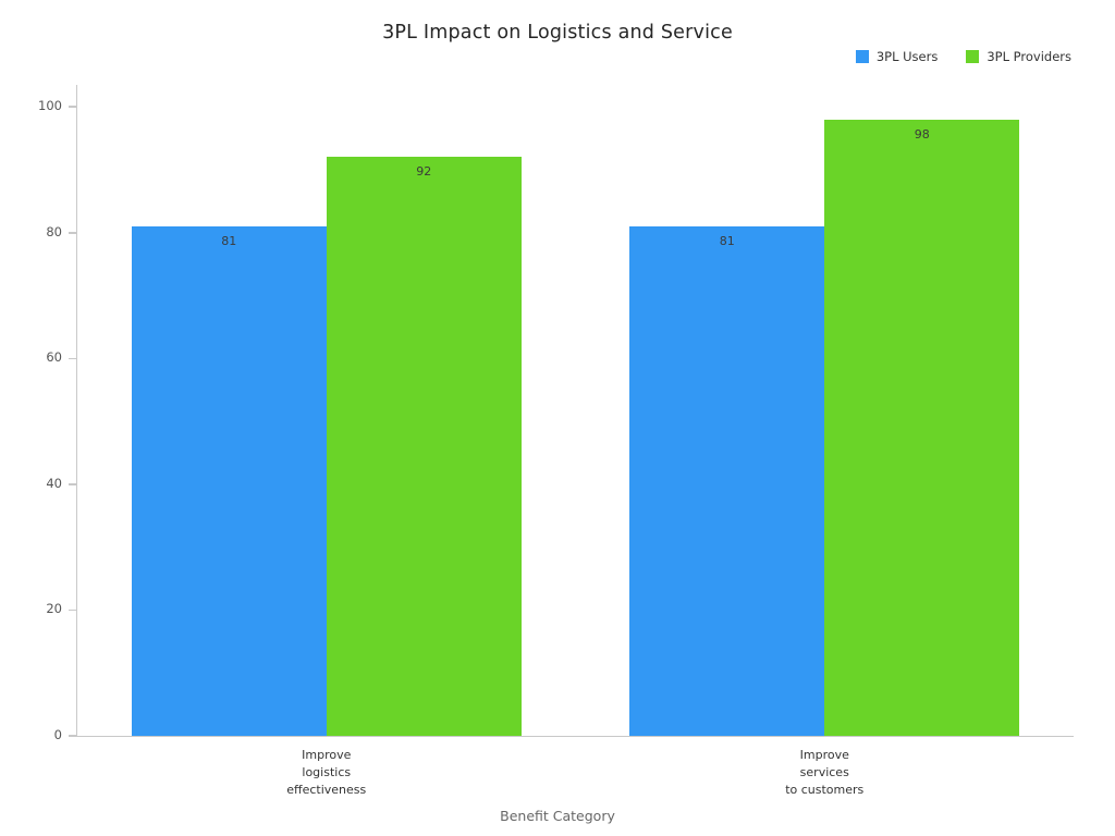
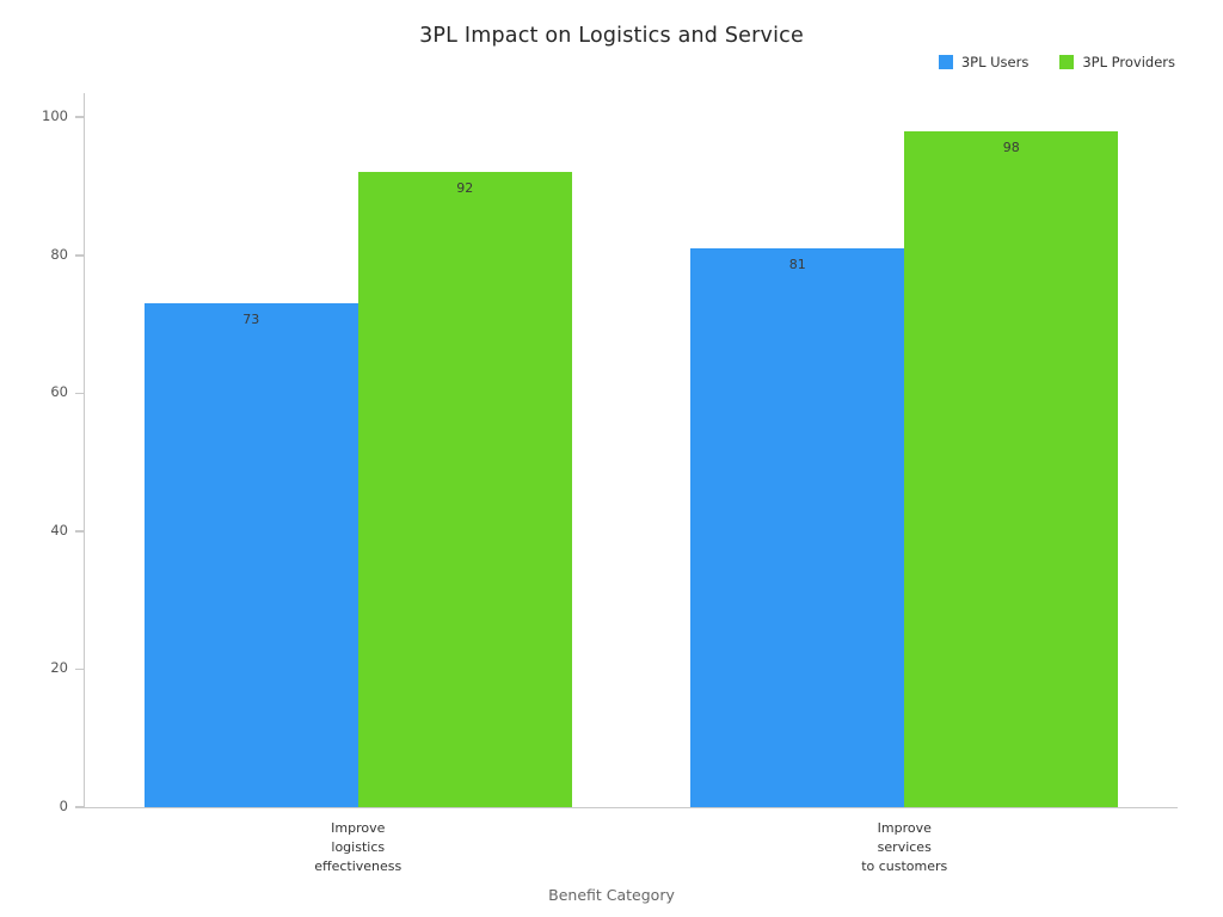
3PL Users/Improve logistics effectiveness: 81 -> 73
